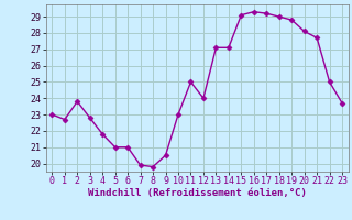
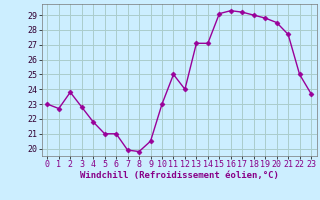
20: 28.1 -> 28.5
